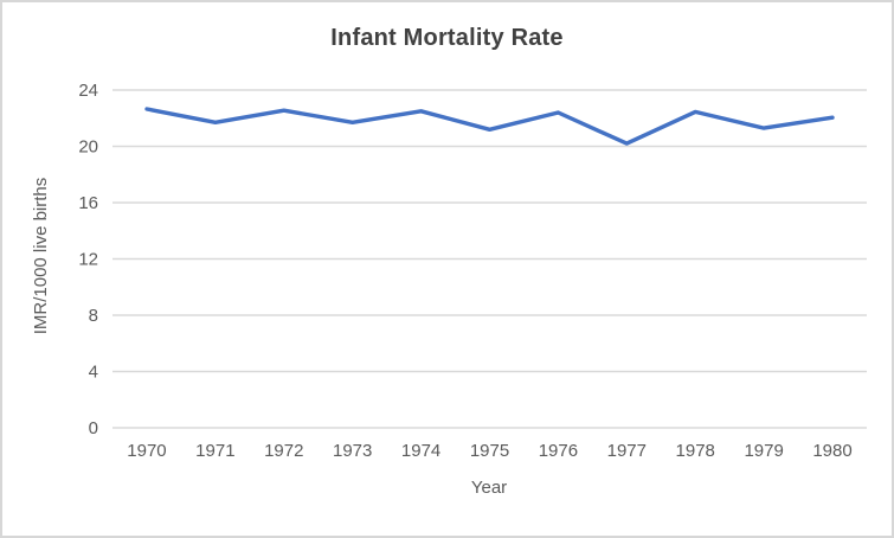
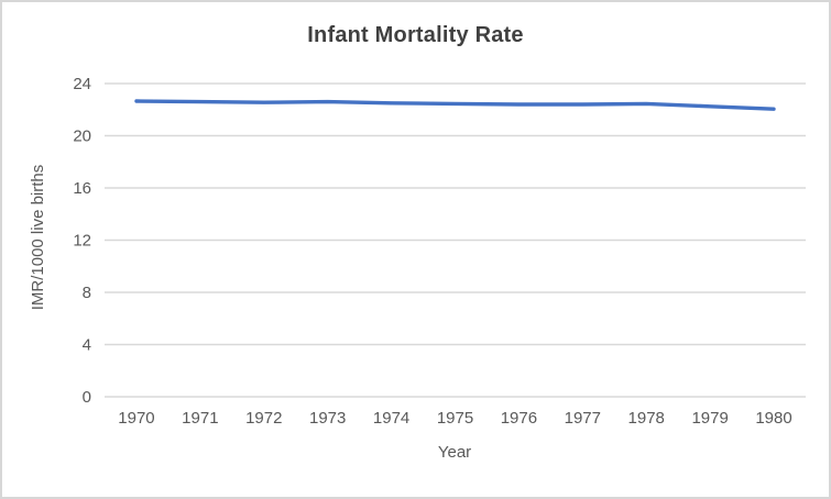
1971: 21.7 -> 22.6
1973: 21.7 -> 22.6
1975: 21.2 -> 22.4
1977: 20.2 -> 22.4
1979: 21.3 -> 22.2
